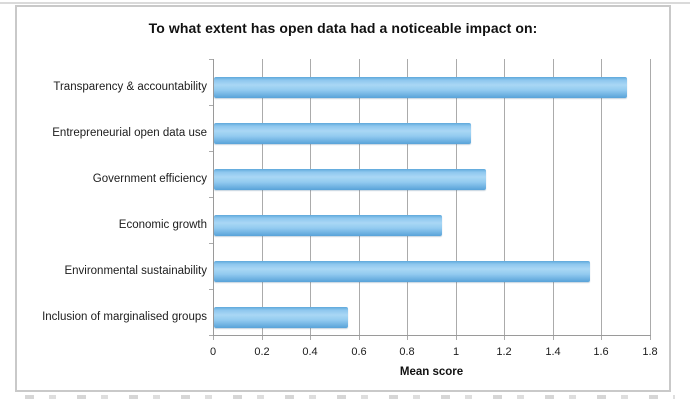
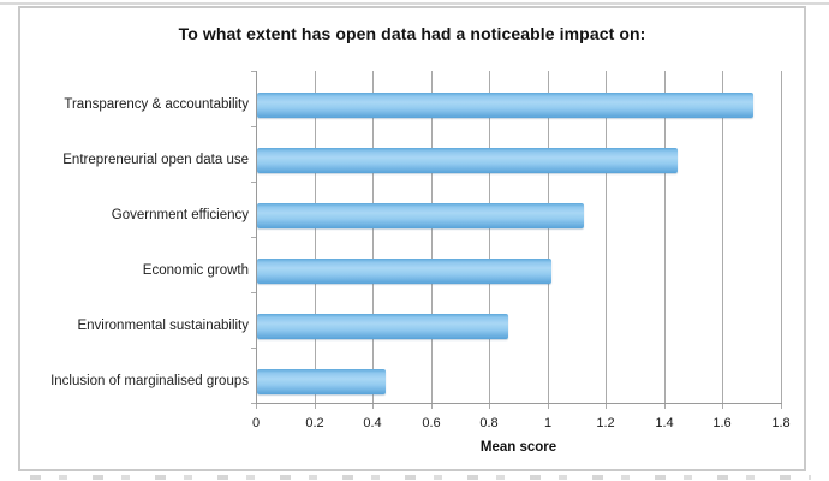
Entrepreneurial open data use: 1.06 -> 1.44
Economic growth: 0.94 -> 1.01
Environmental sustainability: 1.55 -> 0.86
Inclusion of marginalised groups: 0.55 -> 0.44
